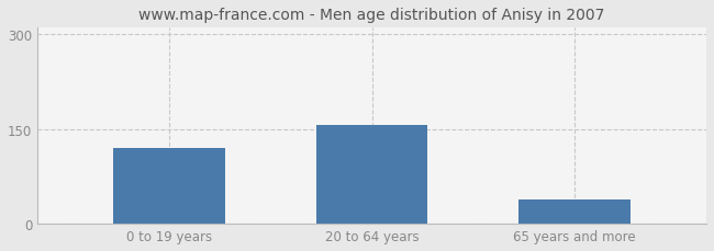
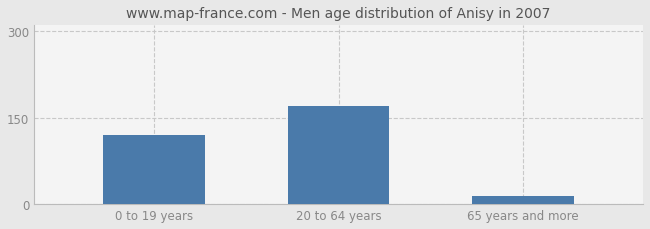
20 to 64 years: 156 -> 170
65 years and more: 38 -> 15
